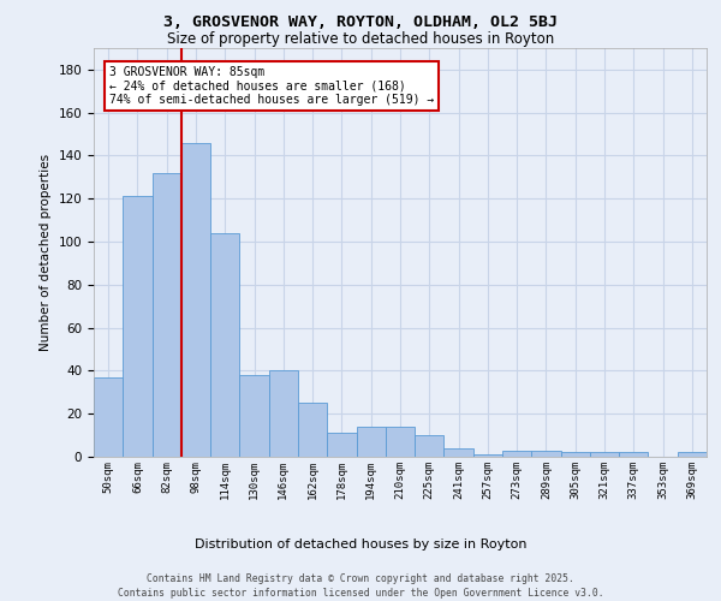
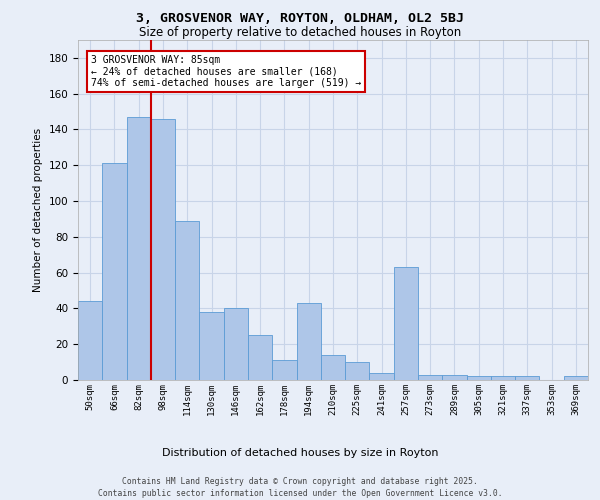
50sqm: 37 -> 44
82sqm: 132 -> 147
114sqm: 104 -> 89
194sqm: 14 -> 43
257sqm: 1 -> 63
